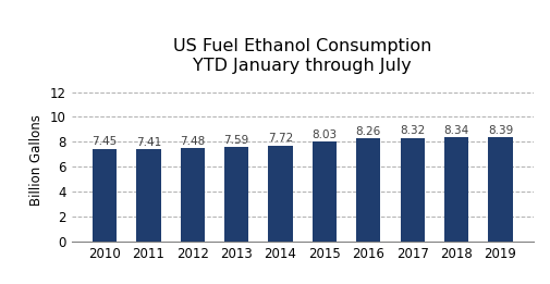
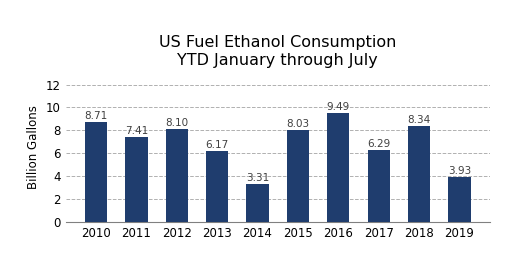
2010: 7.45 -> 8.71
2012: 7.48 -> 8.10
2013: 7.59 -> 6.17
2014: 7.72 -> 3.31
2016: 8.26 -> 9.49
2017: 8.32 -> 6.29
2019: 8.39 -> 3.93
